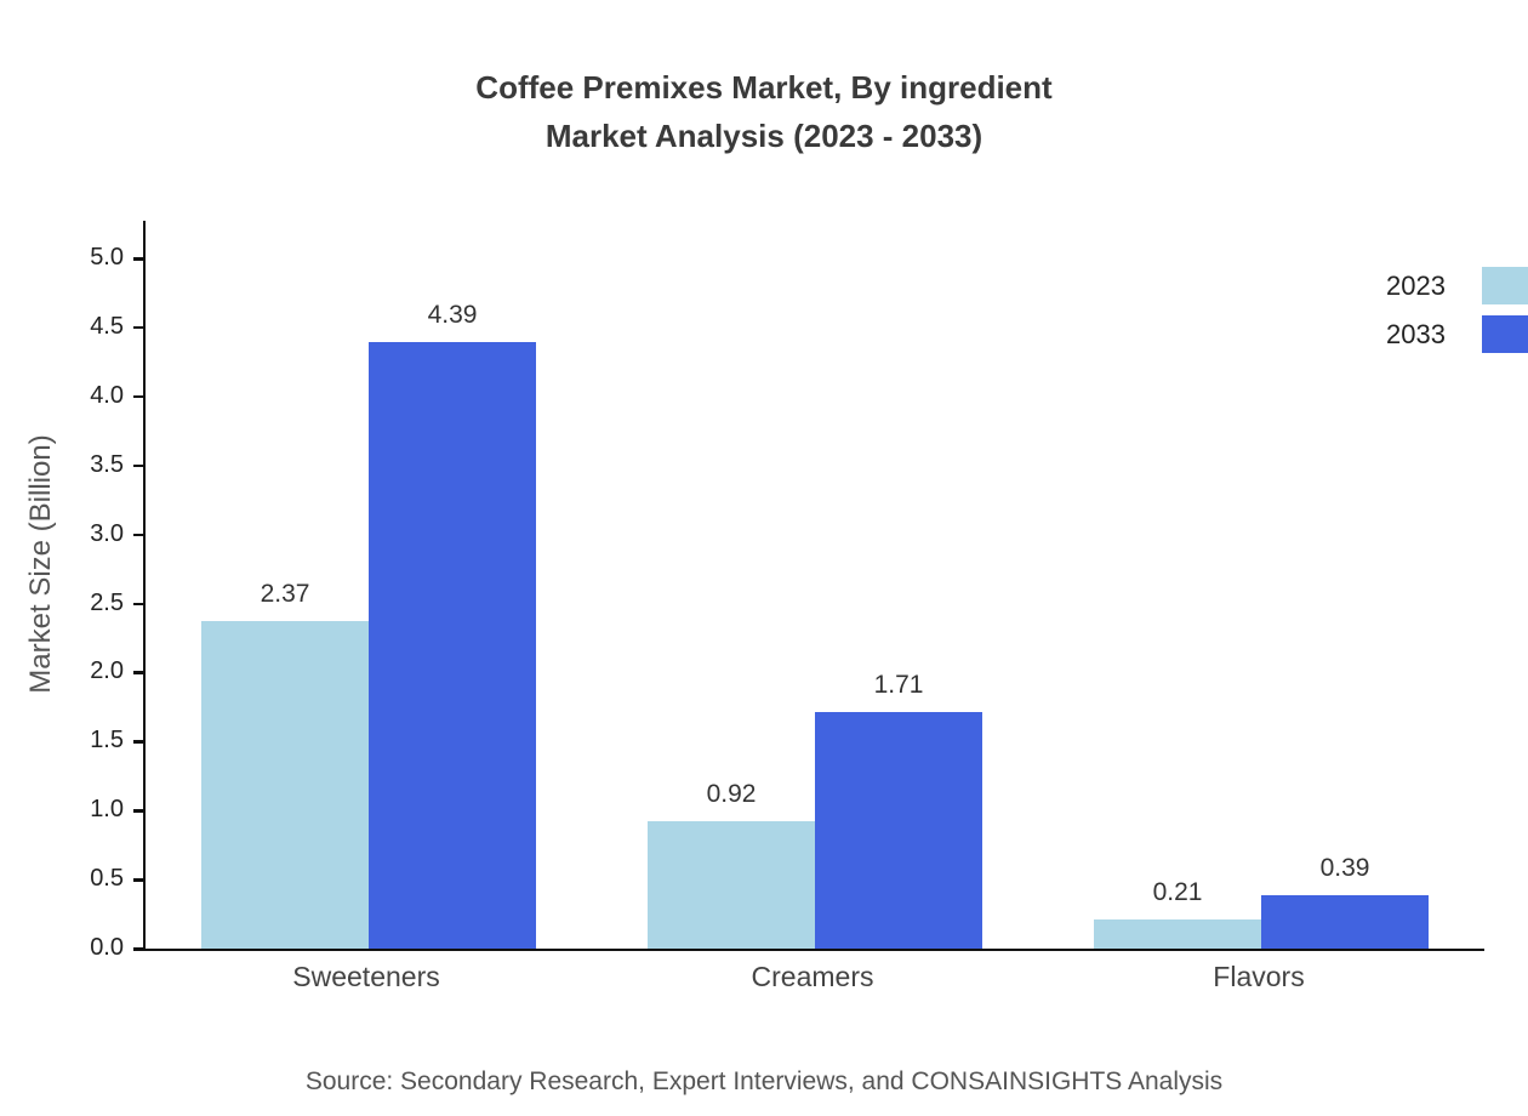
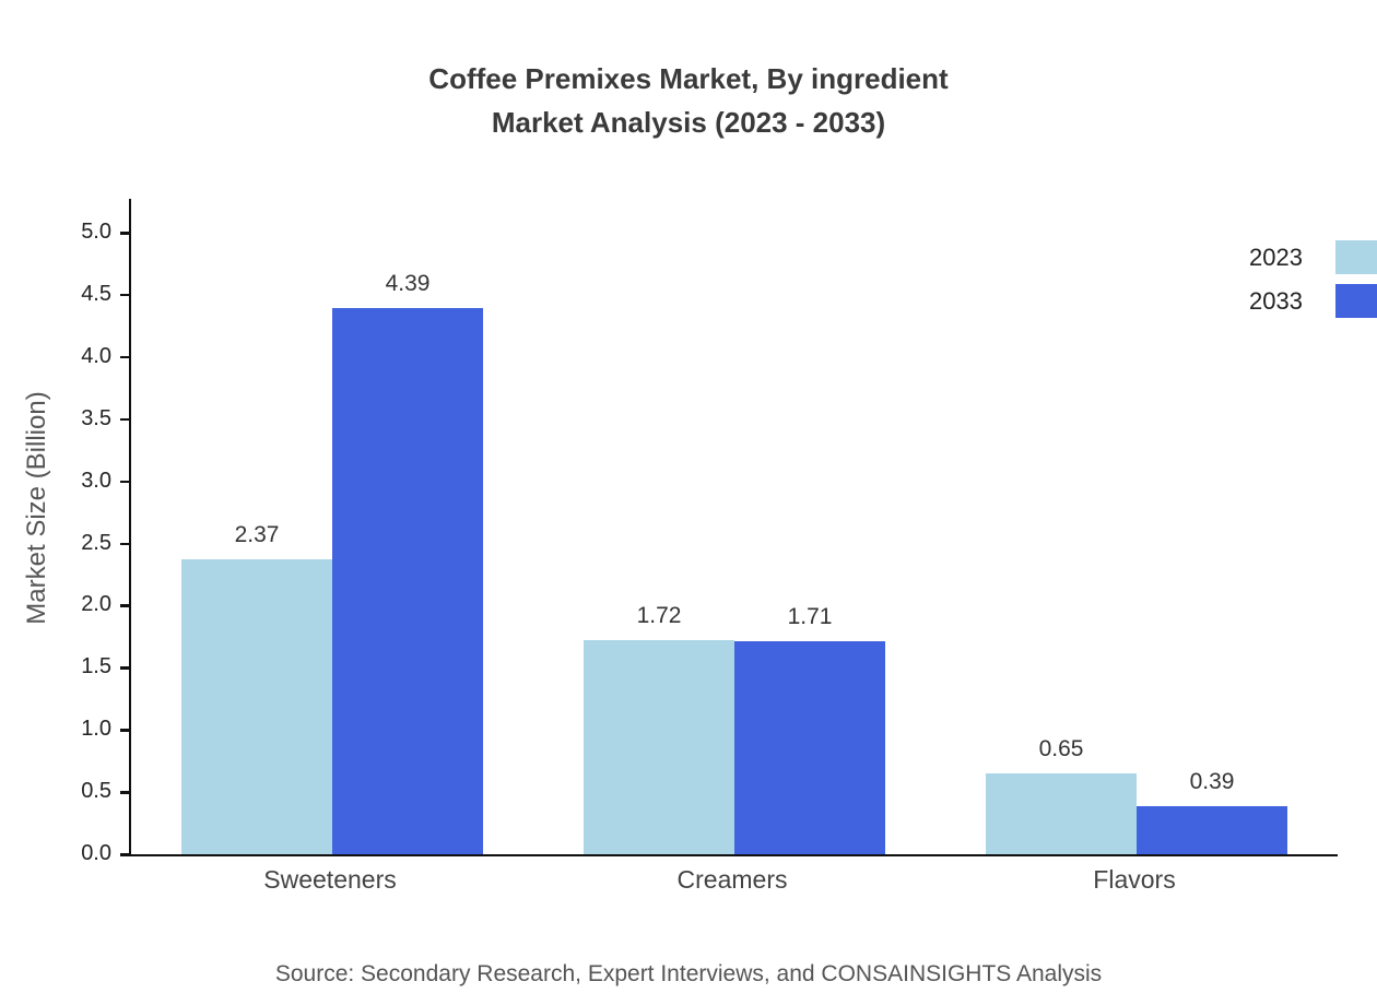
2023/Creamers: 0.92 -> 1.72
2023/Flavors: 0.21 -> 0.65
